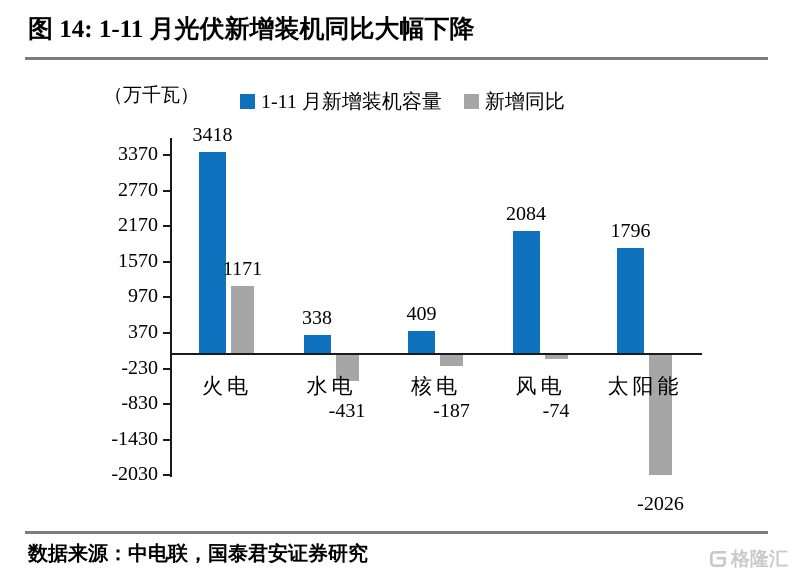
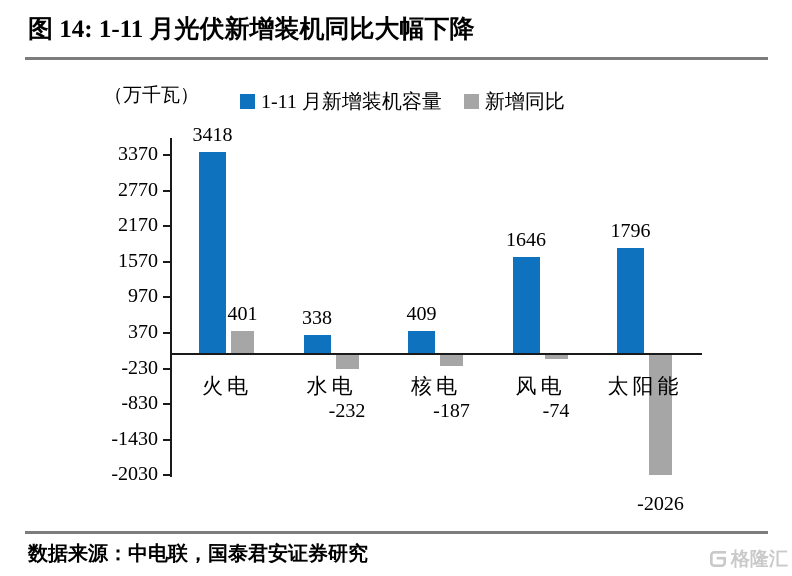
新增同比/火电: 1171 -> 401
新增同比/水电: -431 -> -232
1-11 月新增装机容量/风电: 2084 -> 1646
